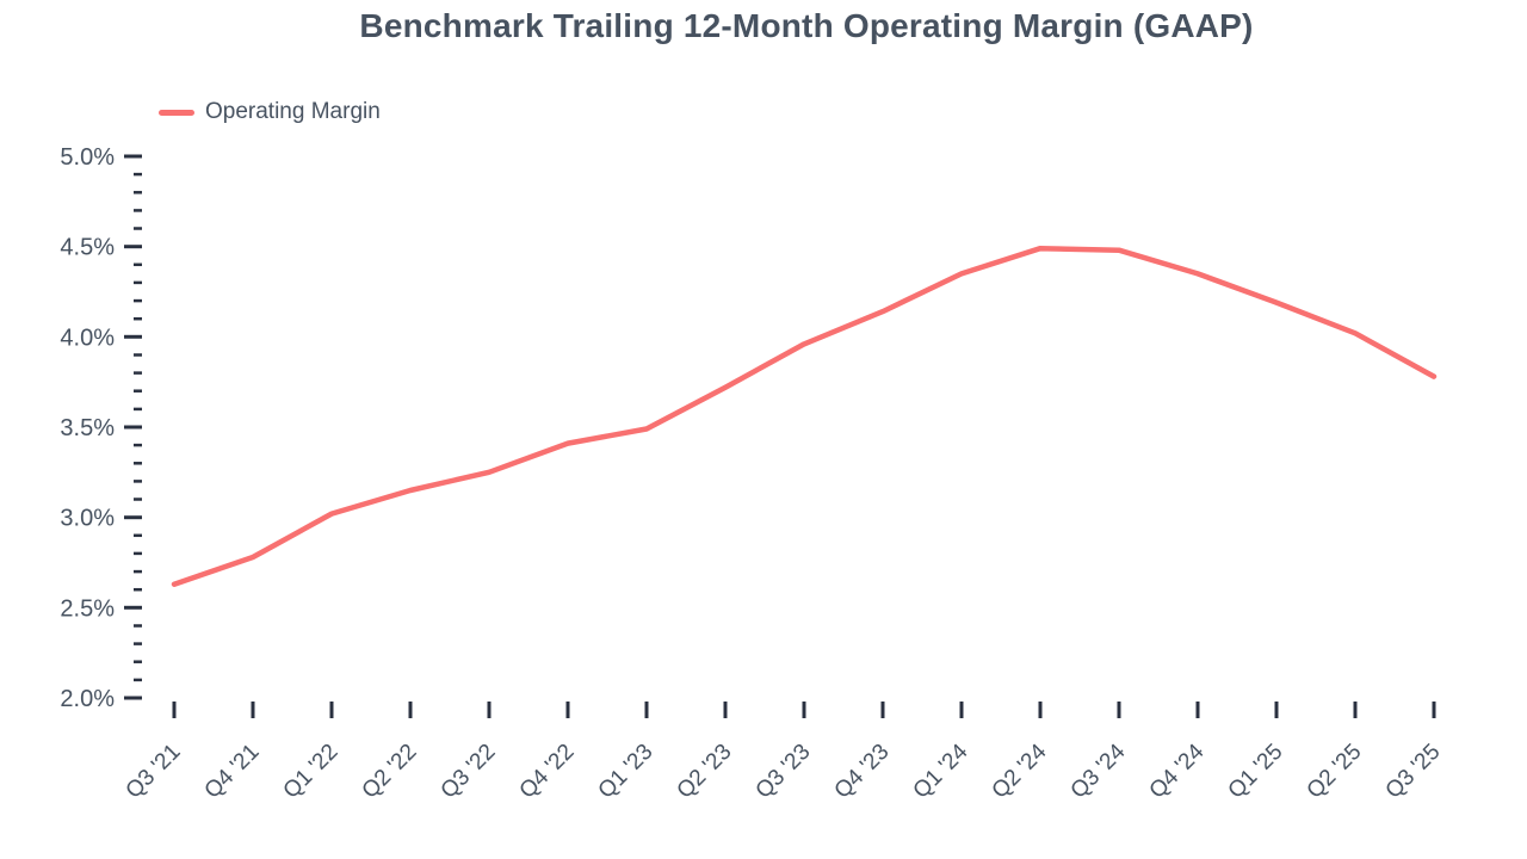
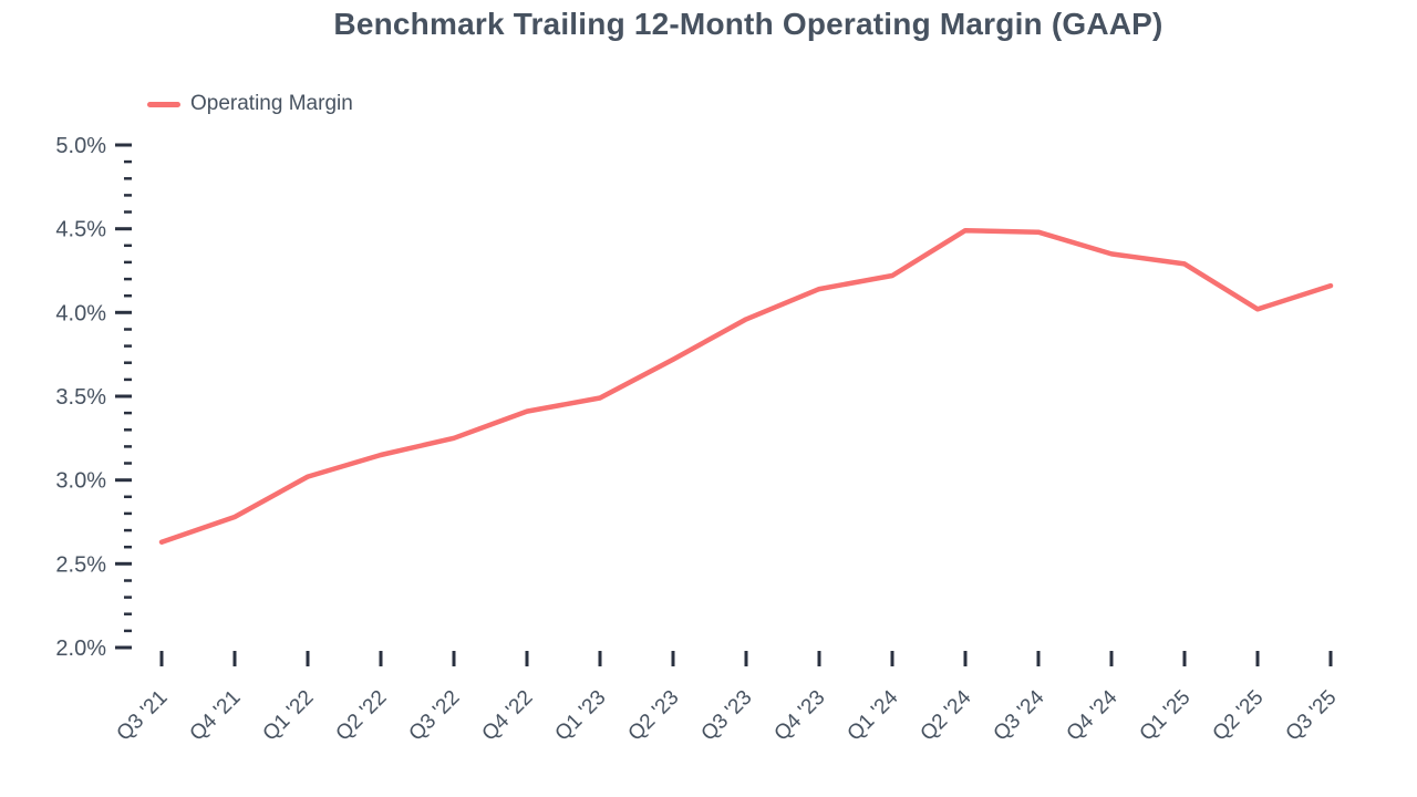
Q1 '24: 4.35% -> 4.22%
Q1 '25: 4.19% -> 4.29%
Q3 '25: 3.78% -> 4.16%
